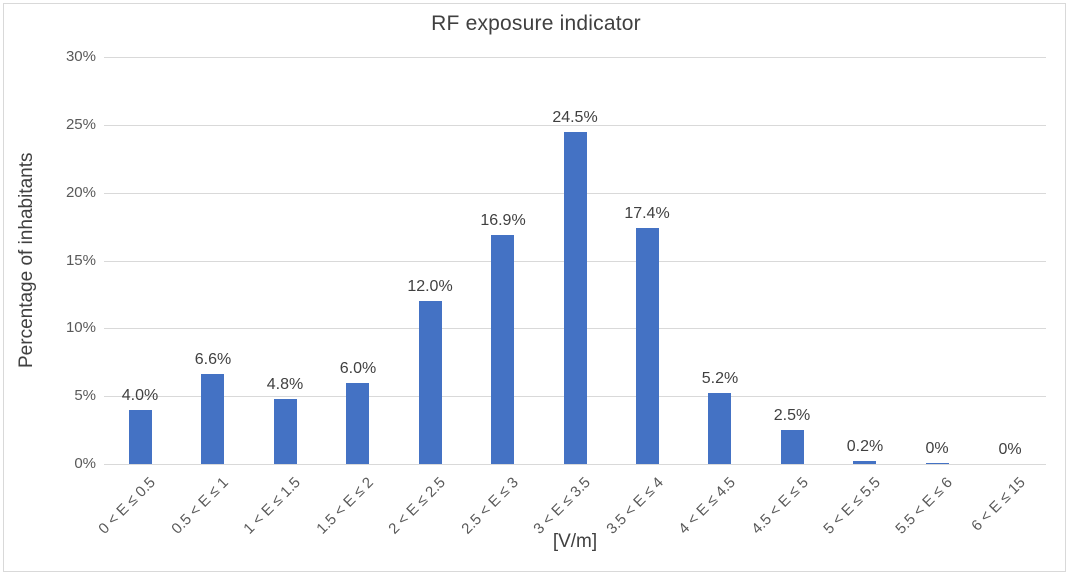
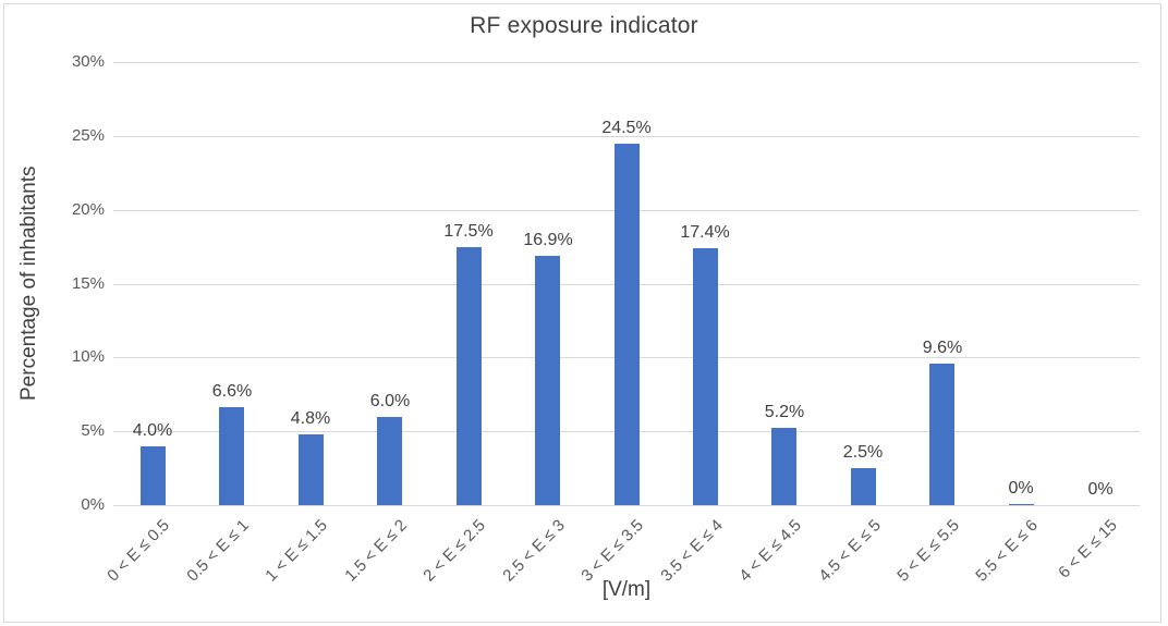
2 < E ≤ 2.5: 12.0% -> 17.5%
5 < E ≤ 5.5: 0.2% -> 9.6%
